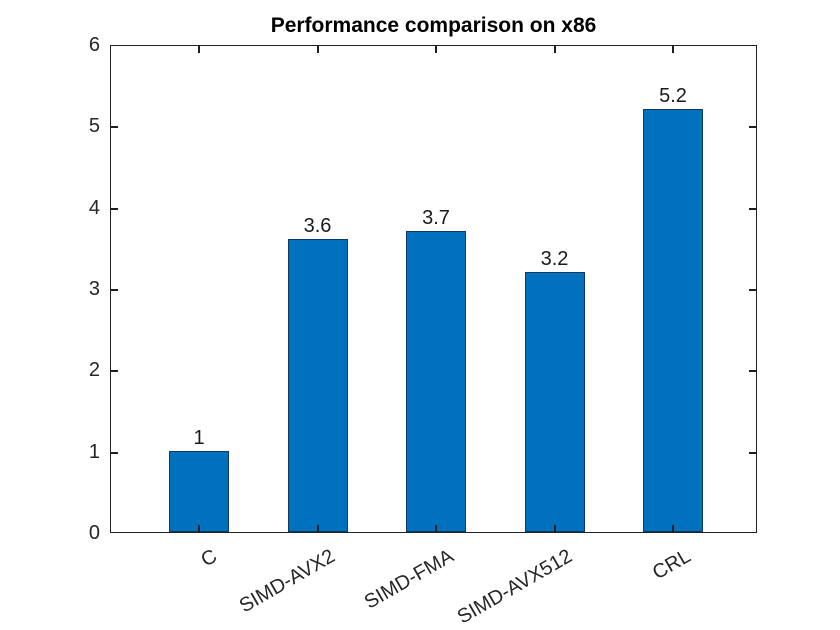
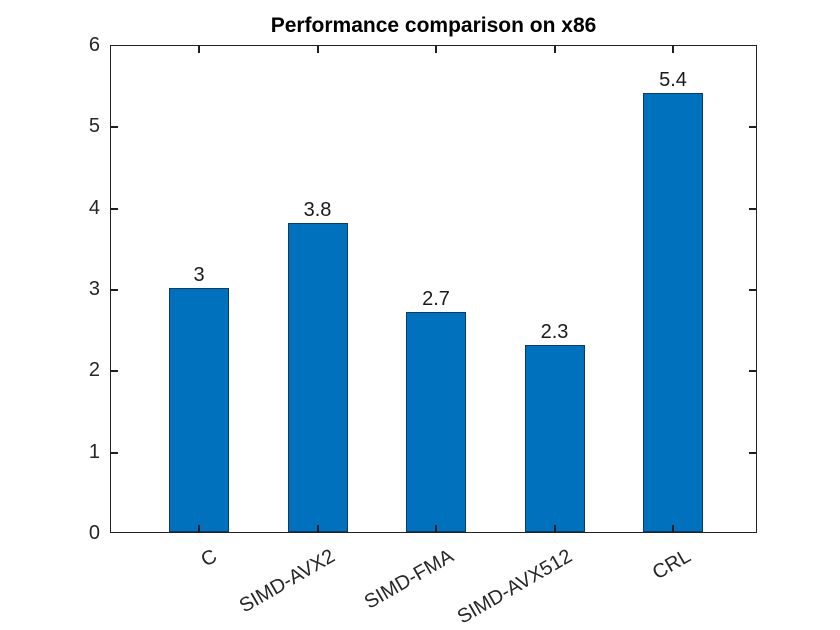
C: 1 -> 3
SIMD-AVX2: 3.6 -> 3.8
SIMD-FMA: 3.7 -> 2.7
SIMD-AVX512: 3.2 -> 2.3
CRL: 5.2 -> 5.4
